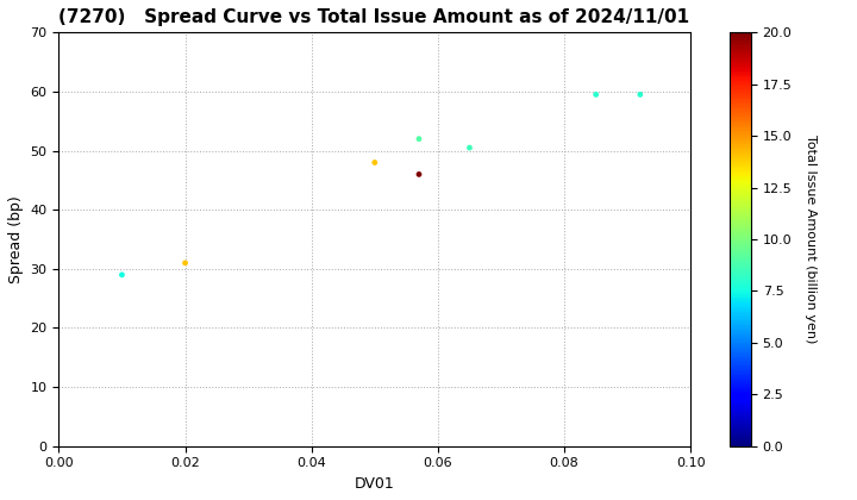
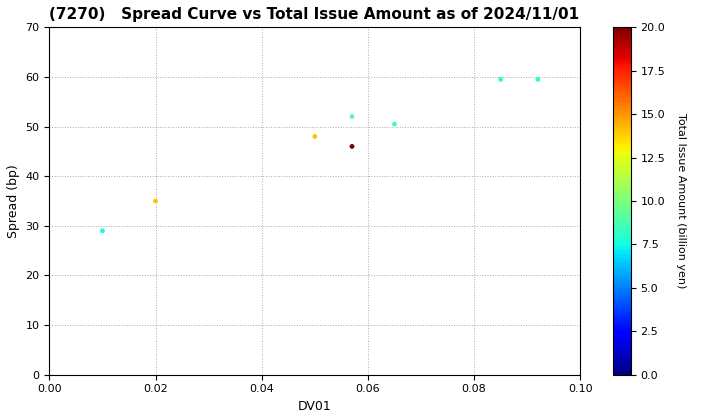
0.02: 31.0 -> 35.0
